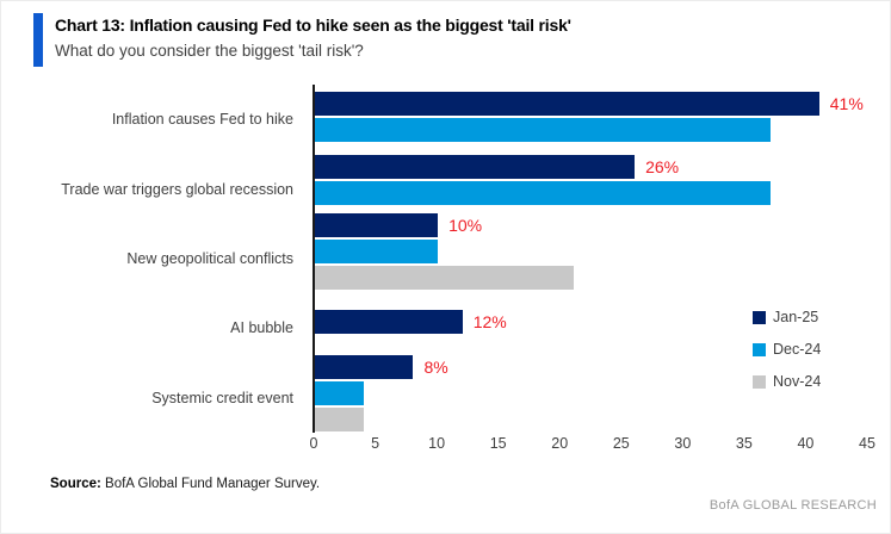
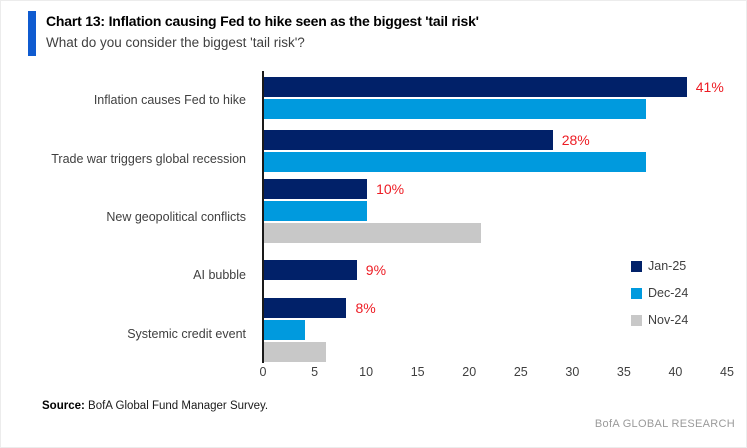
Jan-25/Trade war triggers global recession: 26% -> 28%
Jan-25/AI bubble: 12% -> 9%
Nov-24/Systemic credit event: 4 -> 6
